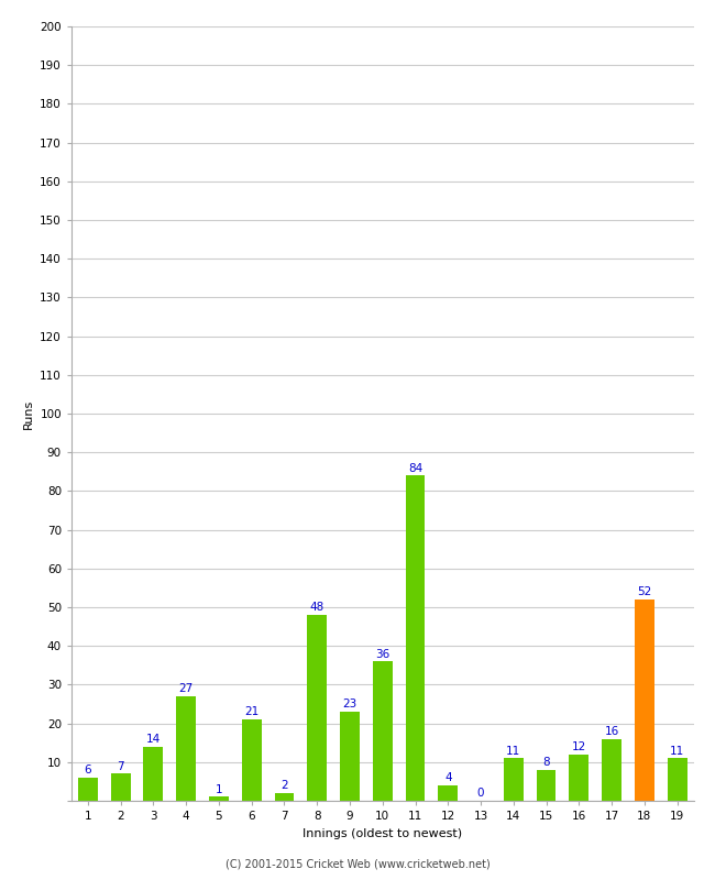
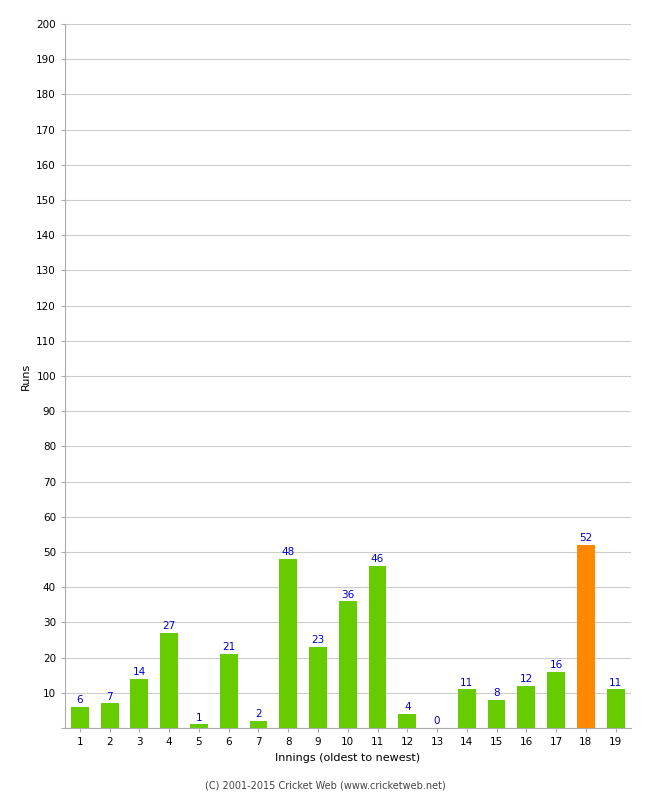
11: 84 -> 46
